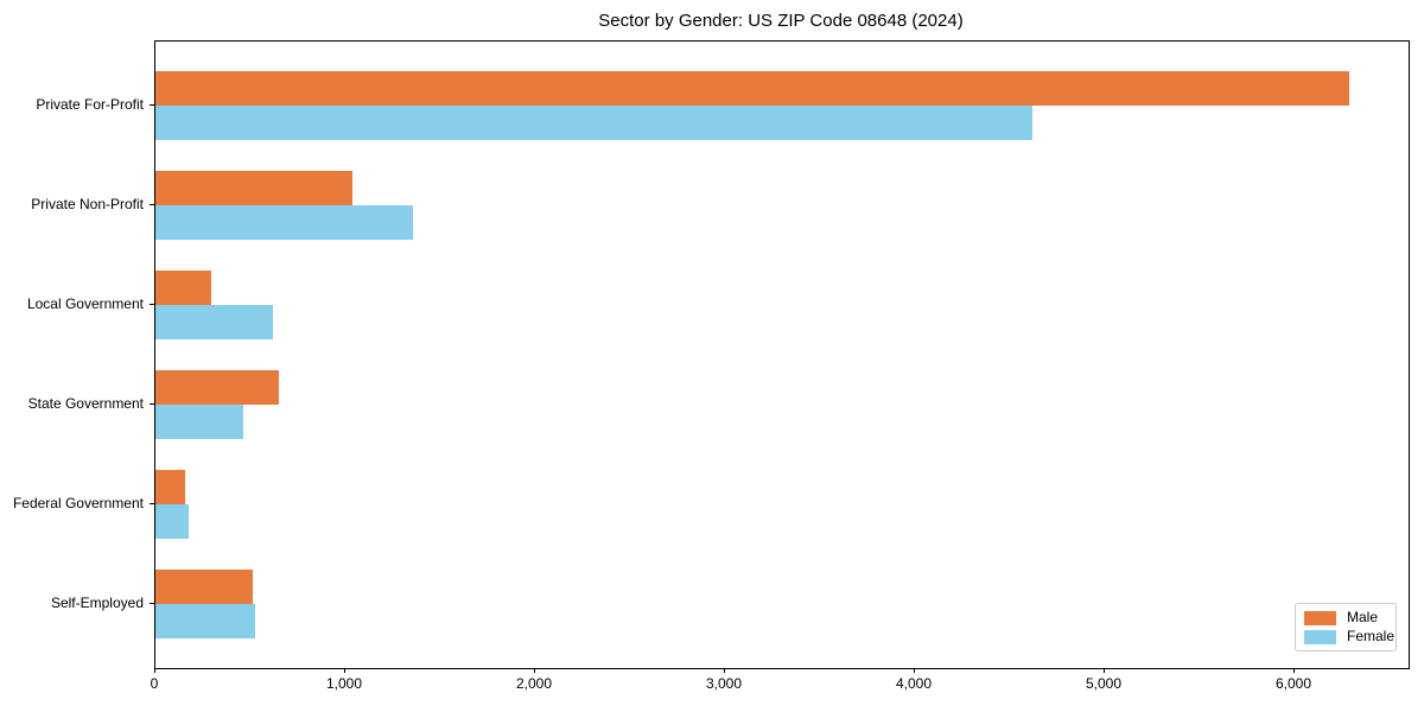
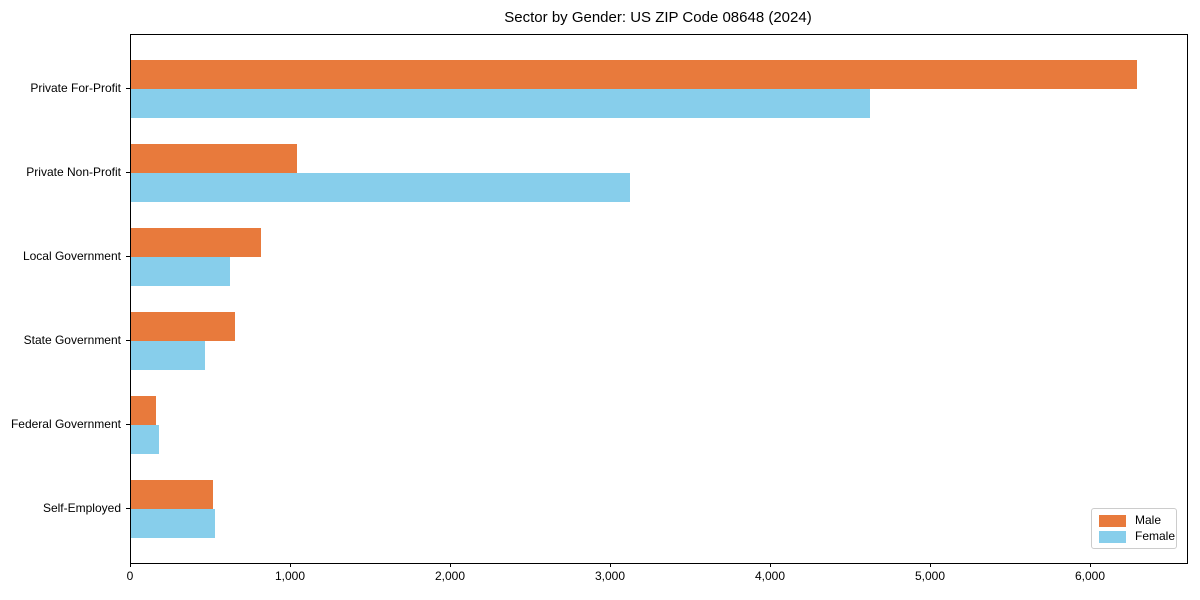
Female/Private Non-Profit: 1350 -> 3120
Male/Local Government: 290 -> 810
